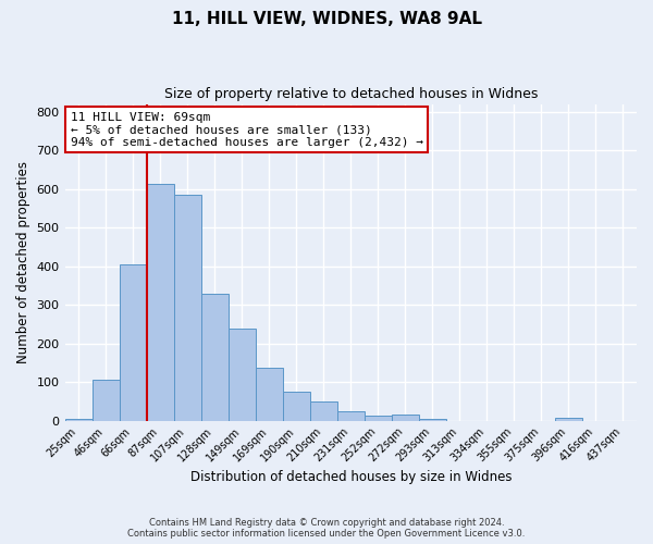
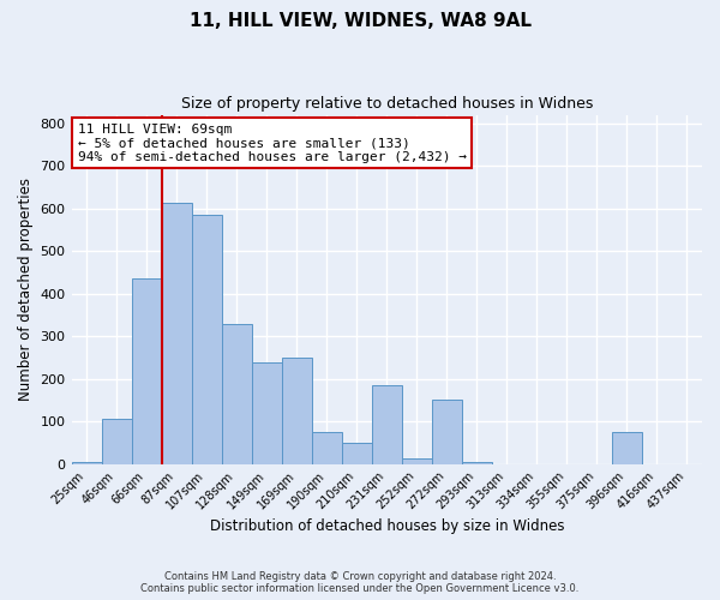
66sqm: 404 -> 435
169sqm: 136 -> 250
231sqm: 25 -> 185
272sqm: 15 -> 150
396sqm: 8 -> 75
